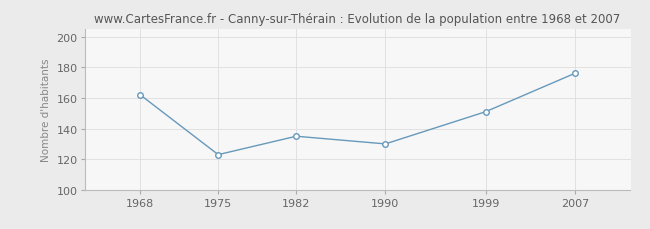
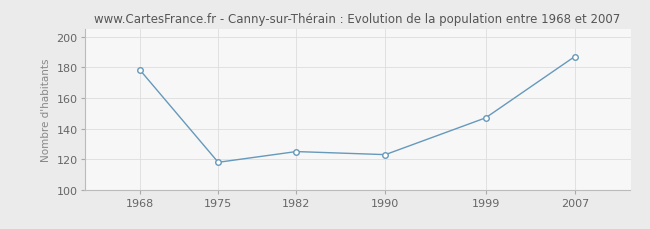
1968: 162 -> 178
1975: 123 -> 118
1982: 135 -> 125
1990: 130 -> 123
1999: 151 -> 147
2007: 176 -> 187
